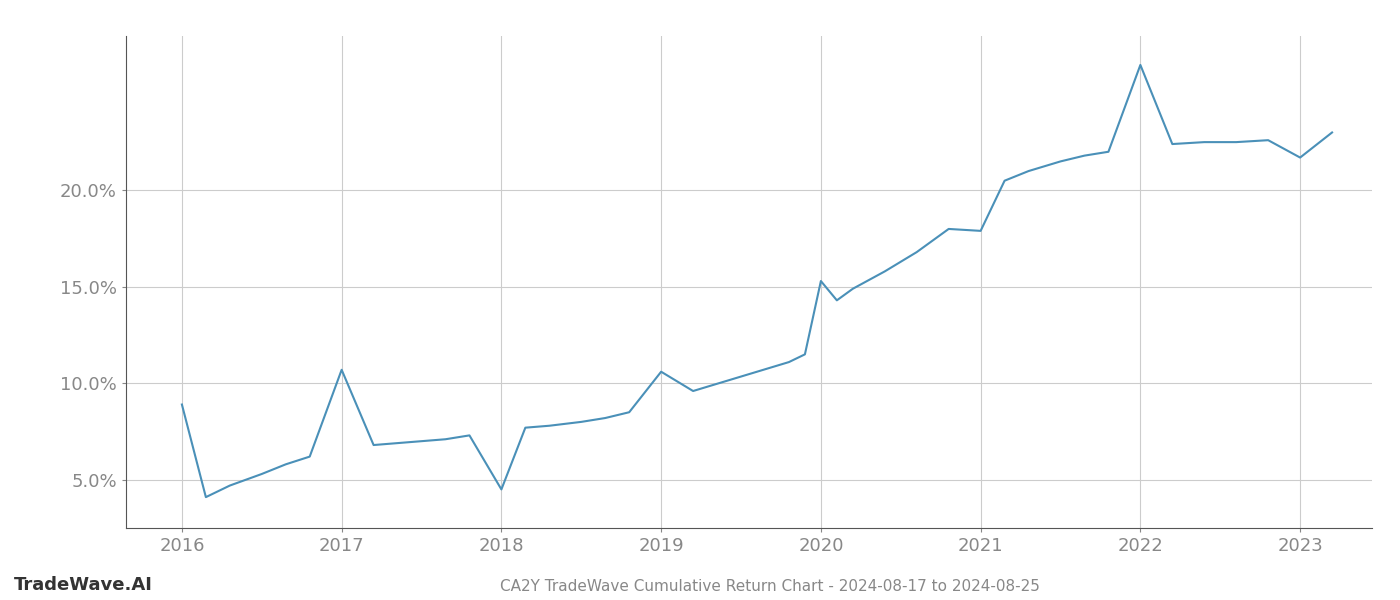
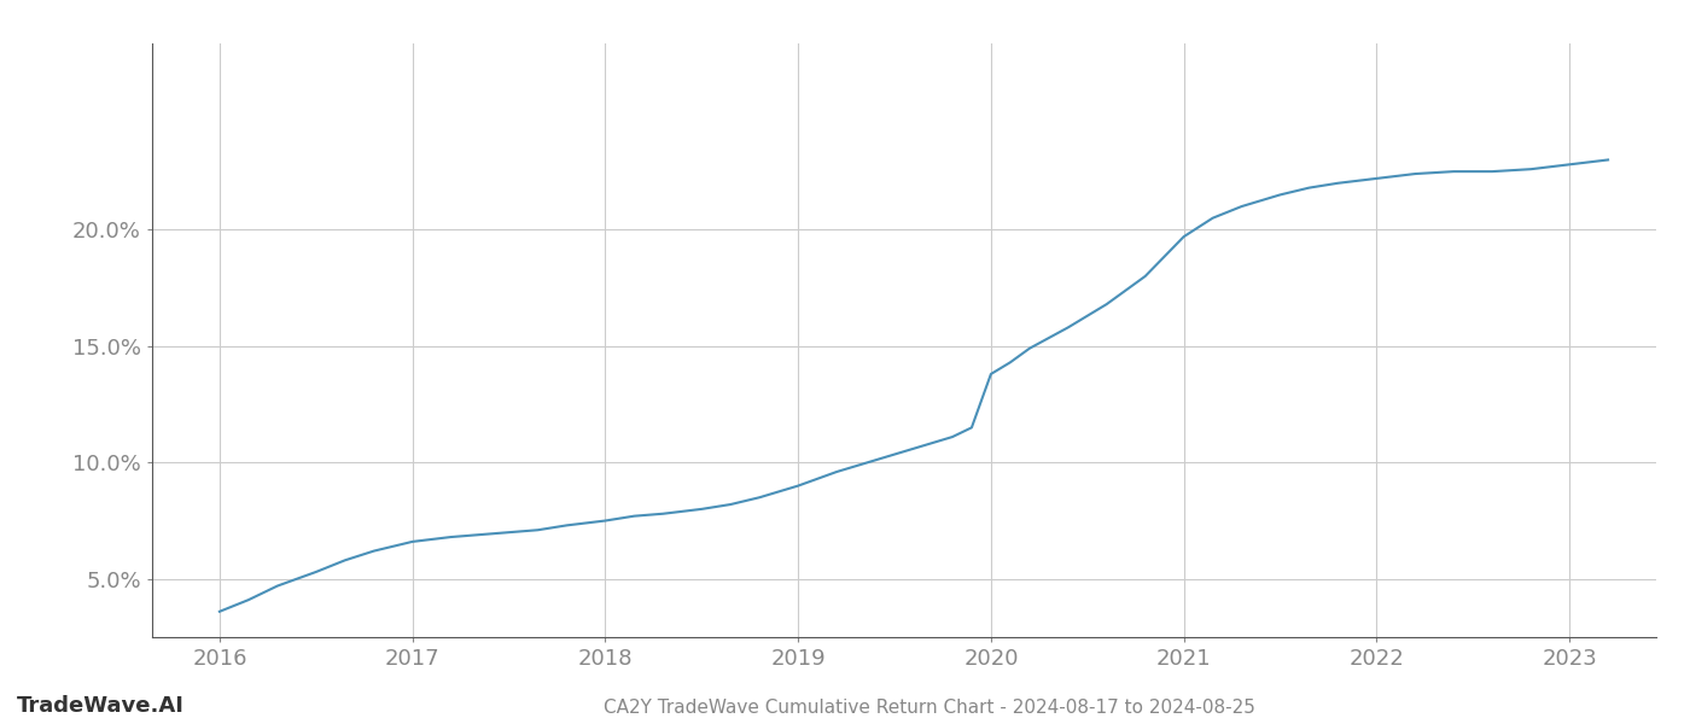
2016: 8.9% -> 3.6%
2017: 10.7% -> 6.6%
2018: 4.5% -> 7.5%
2019: 10.6% -> 9.0%
2020: 15.3% -> 13.8%
2021: 17.9% -> 19.7%
2022: 26.5% -> 22.2%
2023: 21.7% -> 22.8%
